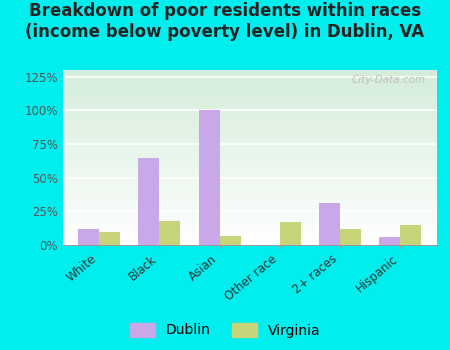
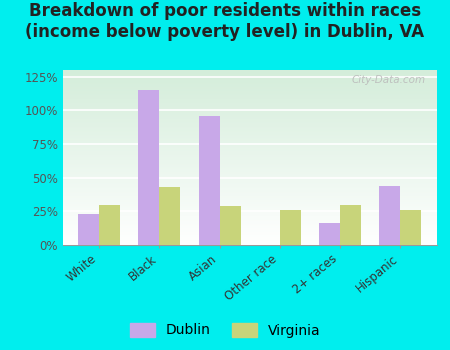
Dublin/White: 12% -> 23%
Virginia/White: 10% -> 30%
Dublin/Black: 65% -> 115%
Virginia/Black: 18% -> 43%
Dublin/Asian: 100% -> 96%
Virginia/Asian: 7% -> 29%
Virginia/Other race: 17% -> 26%
Dublin/2+ races: 31% -> 16%
Virginia/2+ races: 12% -> 30%
Dublin/Hispanic: 6% -> 44%
Virginia/Hispanic: 15% -> 26%
